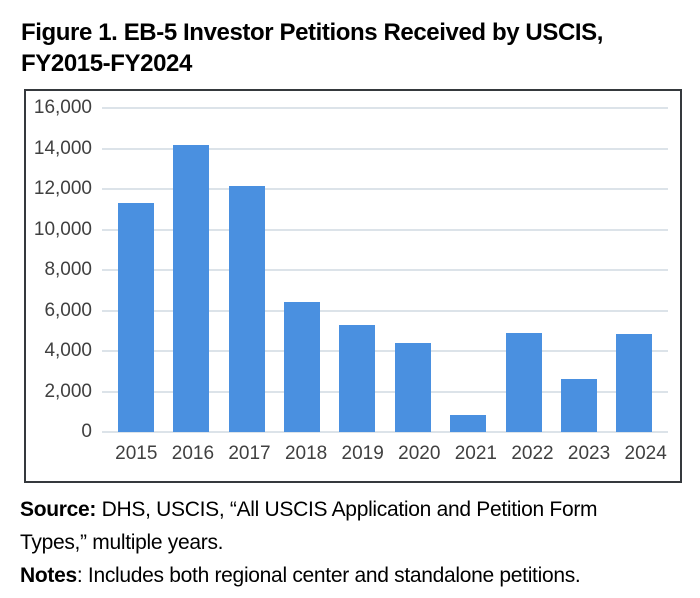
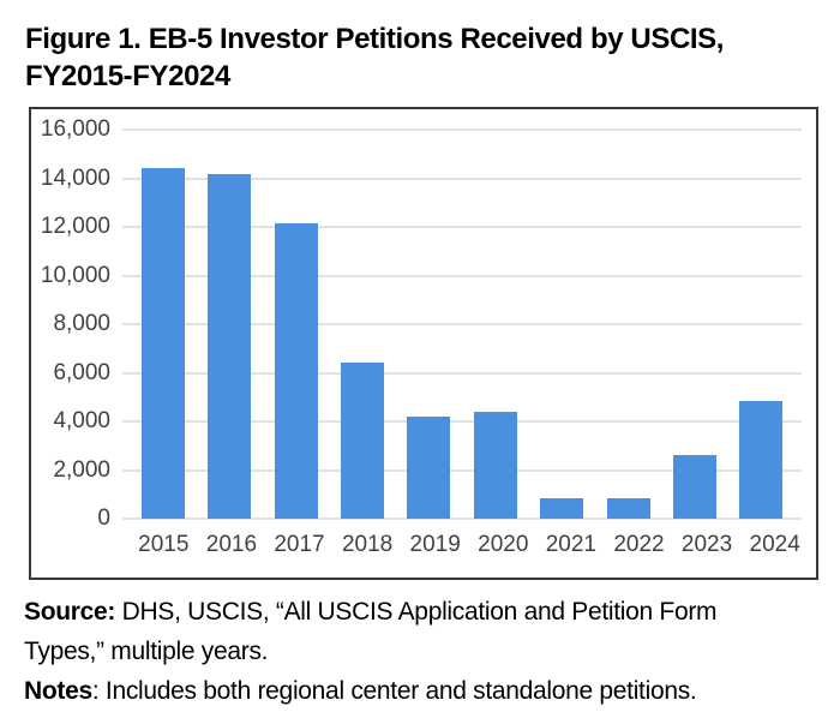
2015: 11300 -> 14400
2019: 5300 -> 4200
2022: 4900 -> 800
